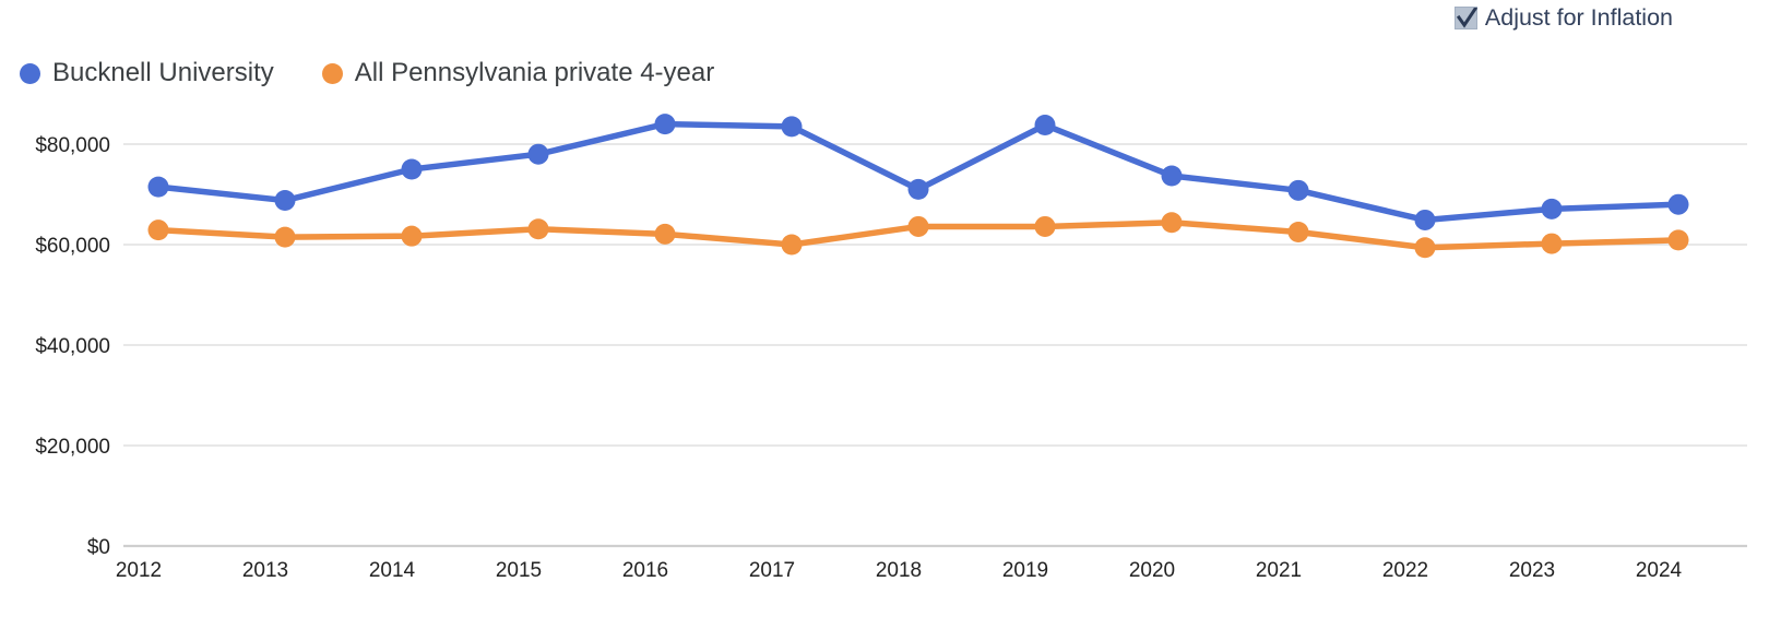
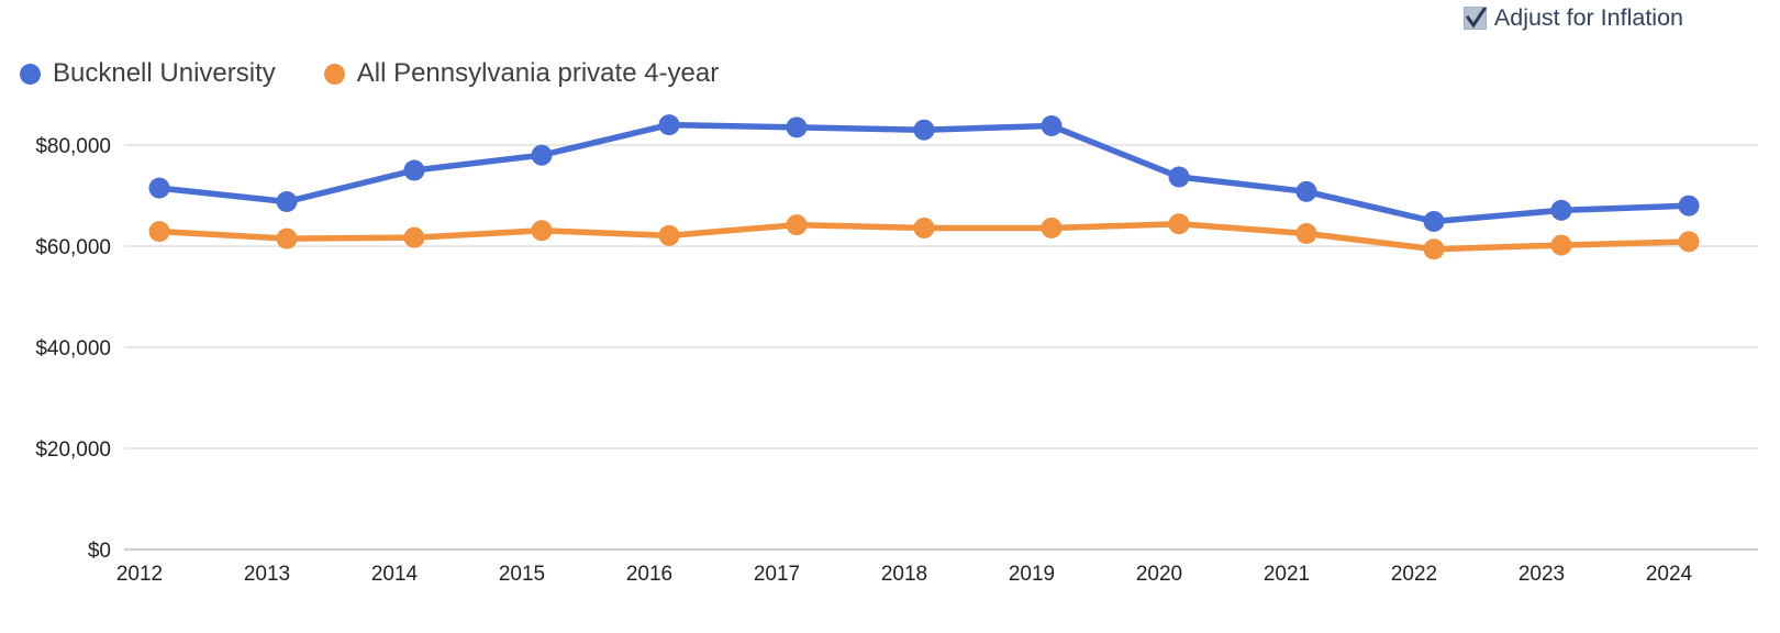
All Pennsylvania private 4-year/2017: $60000 -> $64000
Bucknell University/2018: $71000 -> $83000
